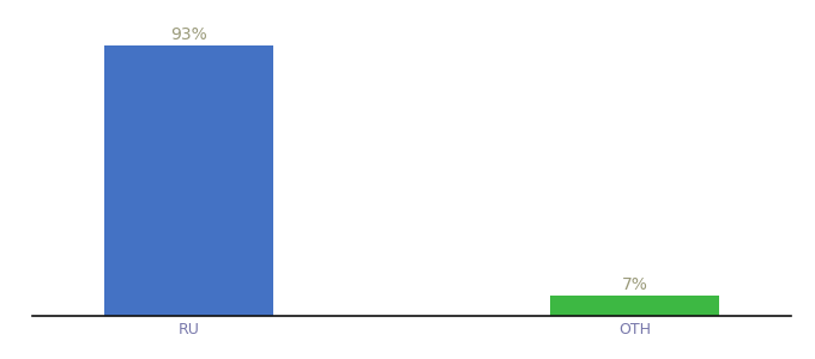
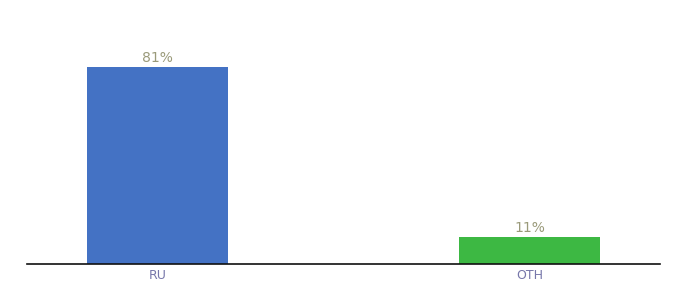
RU: 93% -> 81%
OTH: 7% -> 11%
